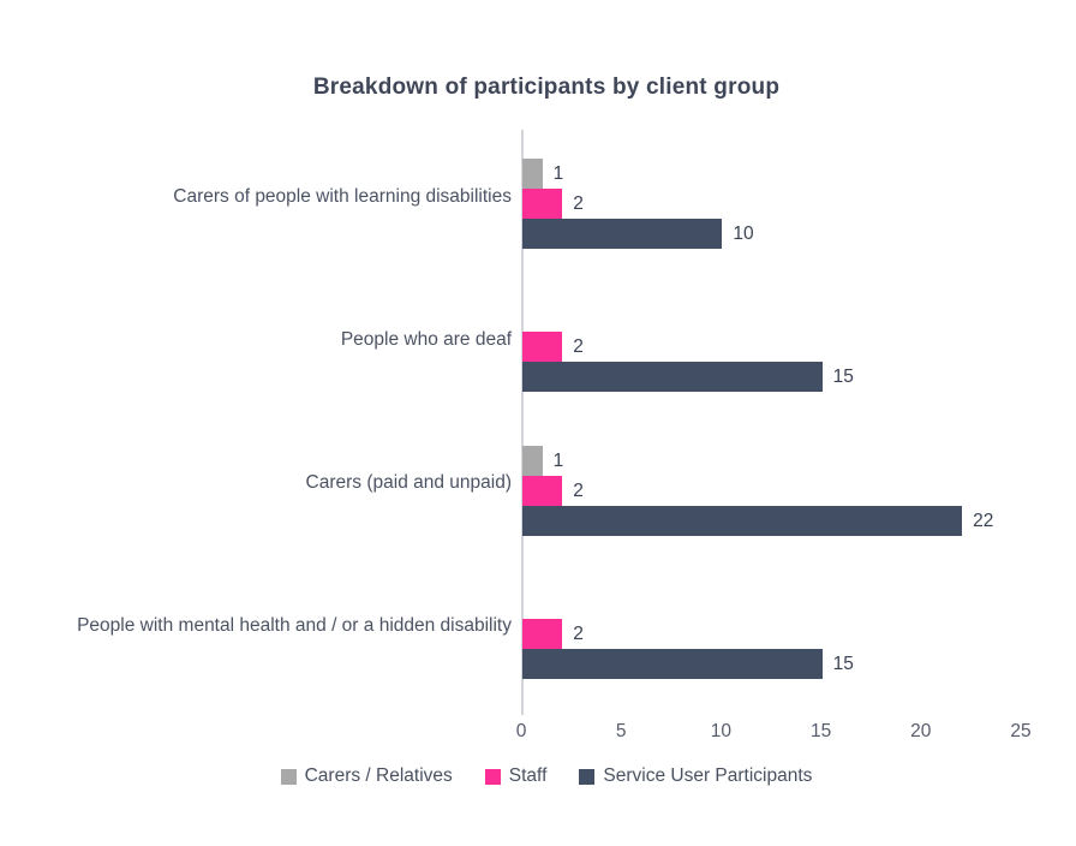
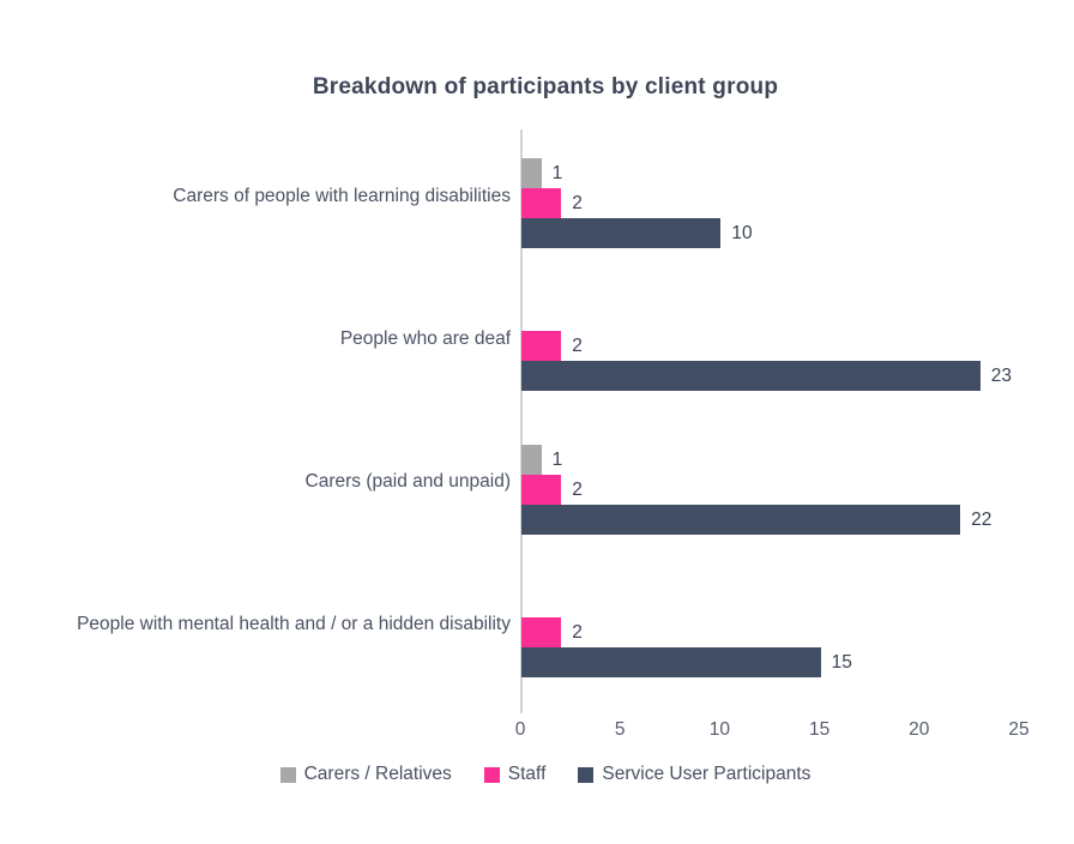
Service User Participants/People who are deaf: 15 -> 23
